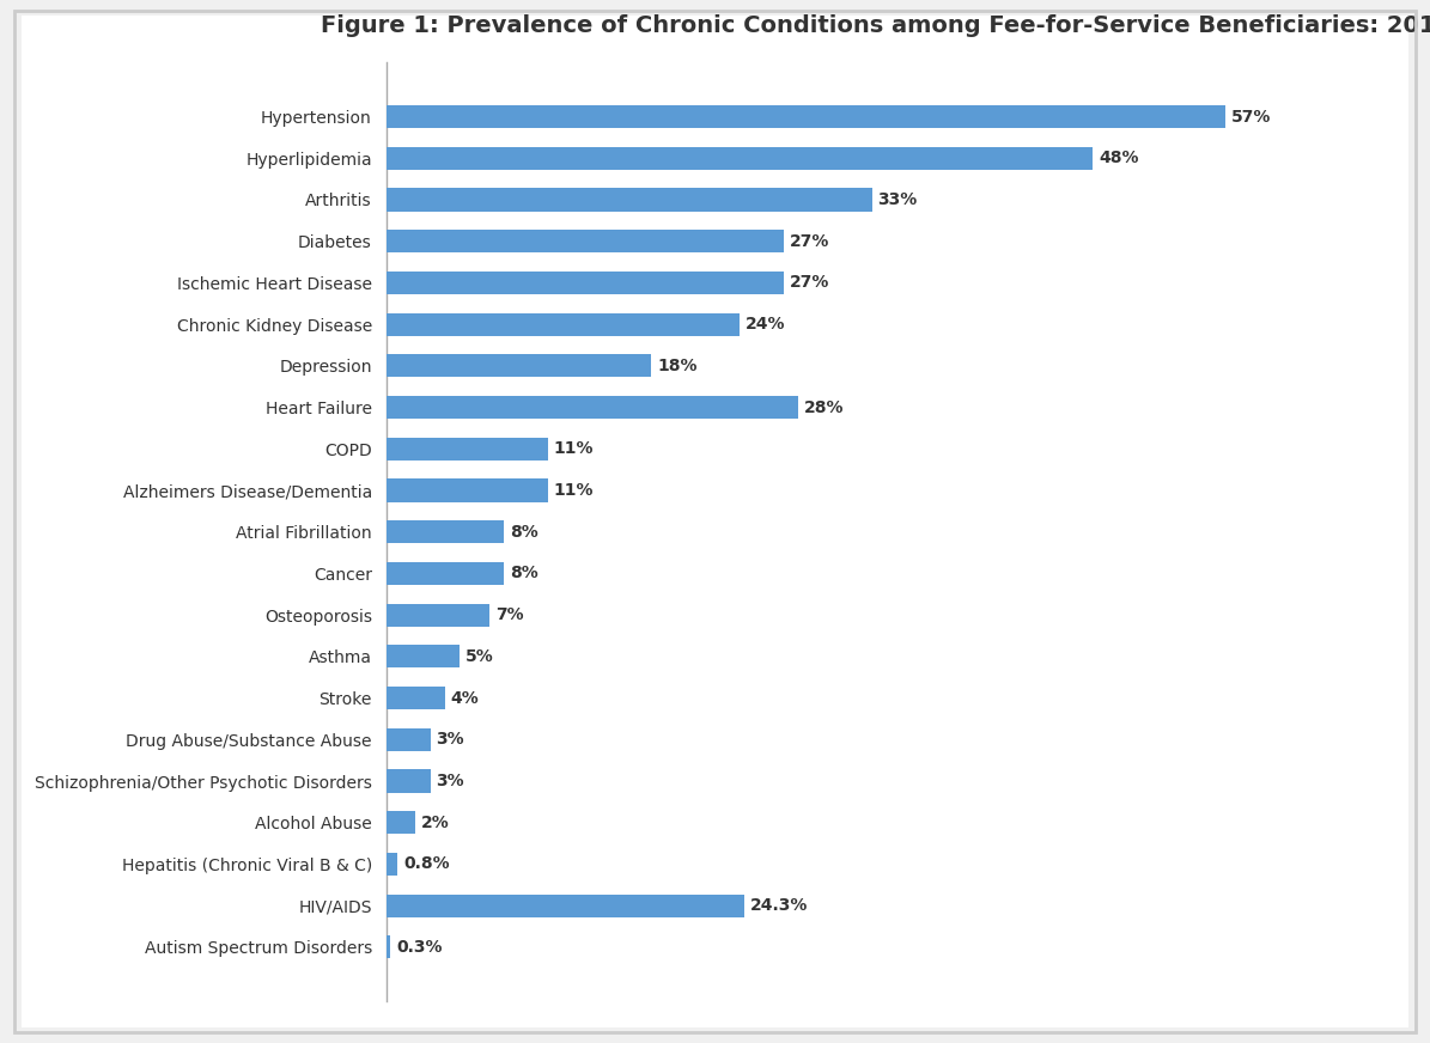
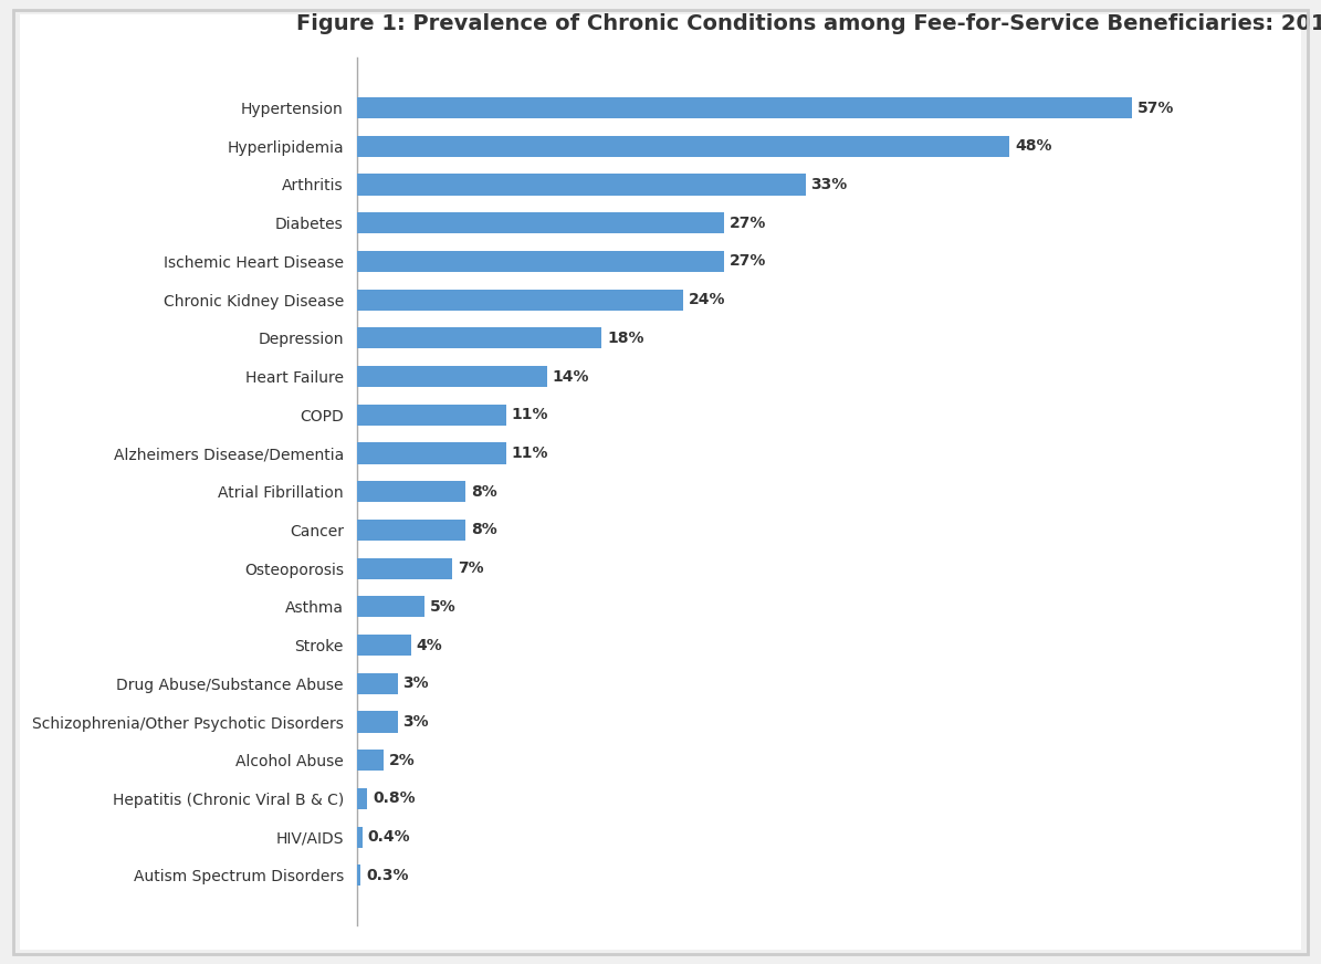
Heart Failure: 28% -> 14%
HIV/AIDS: 24.3% -> 0.4%
